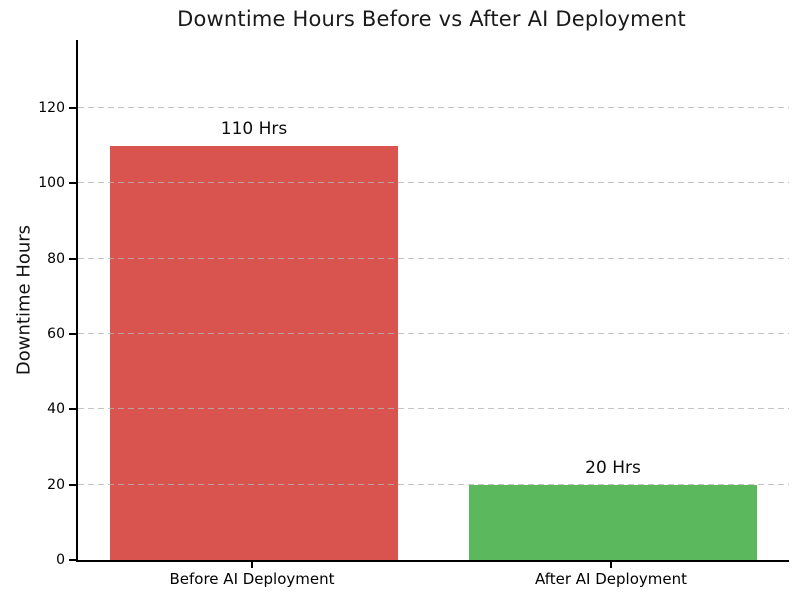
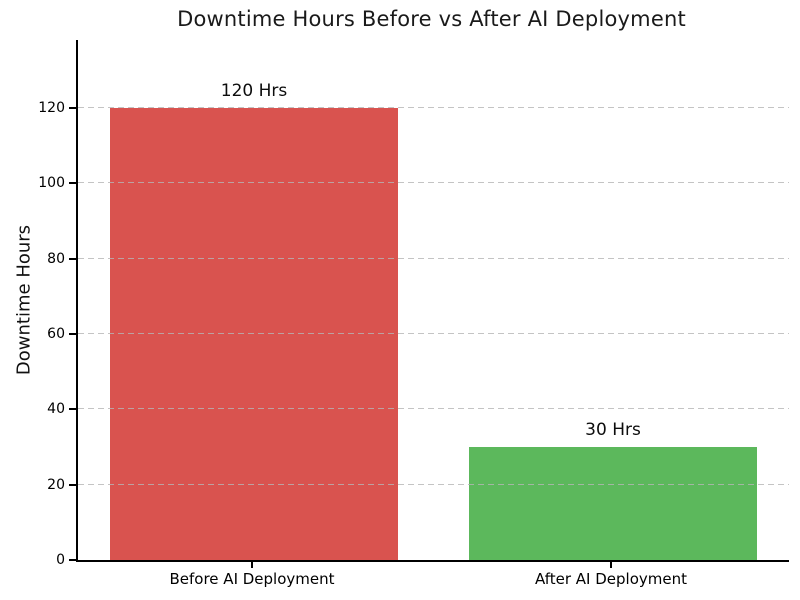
Before AI Deployment: 110 -> 120
After AI Deployment: 20 -> 30
